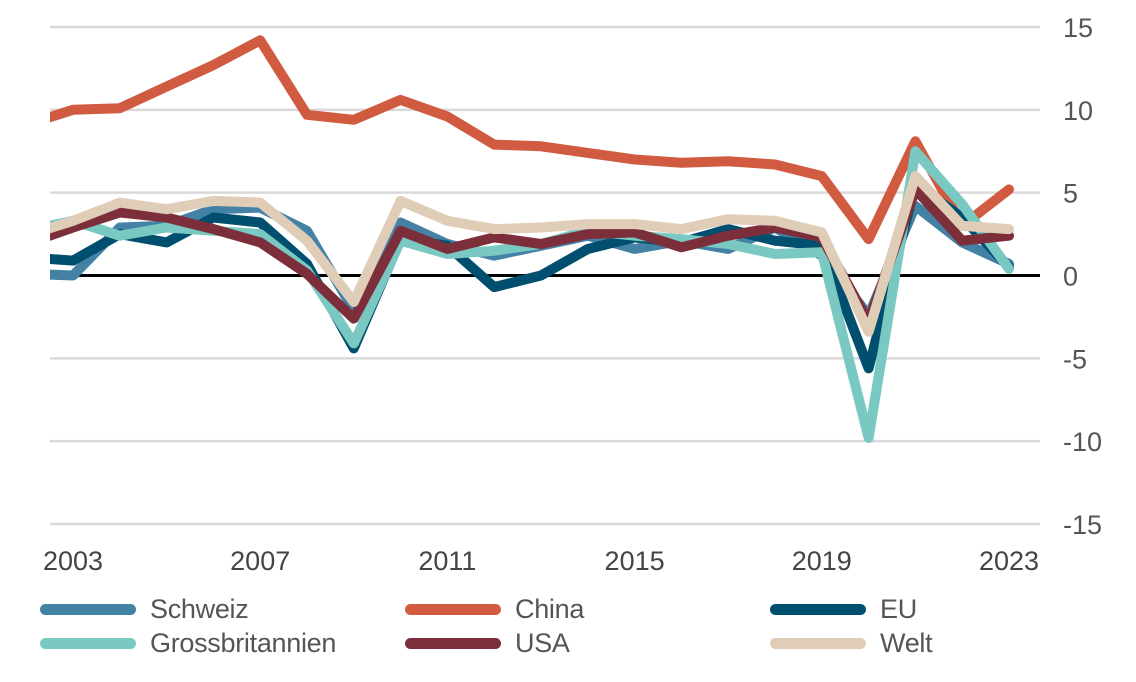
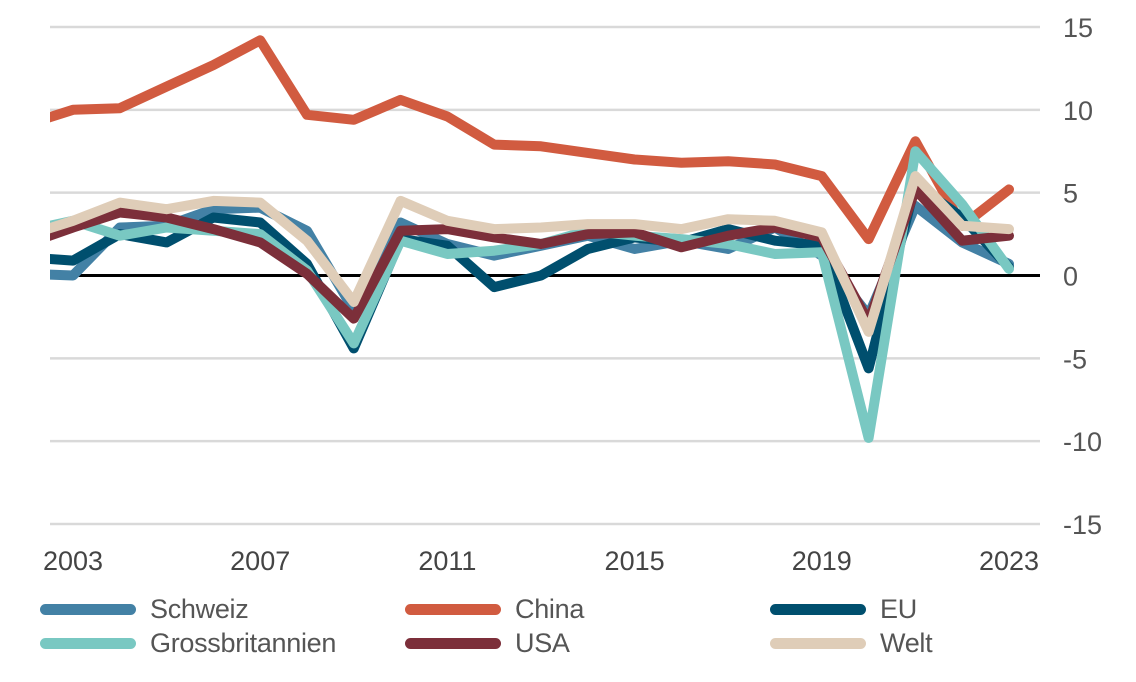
USA/2011: 1.6 -> 2.8
